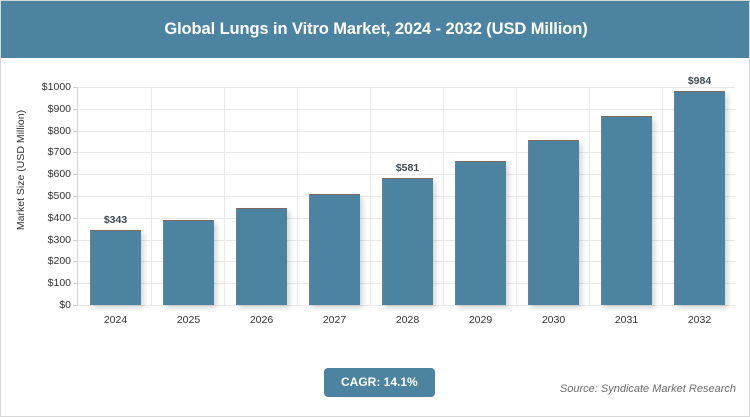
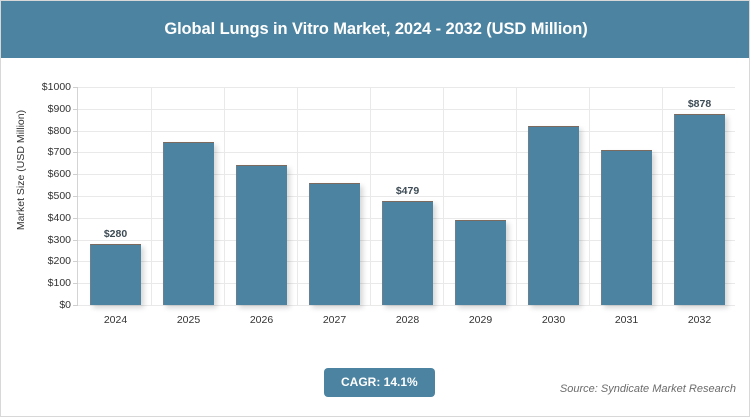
2024: $343 -> $280
2025: $390 -> $750
2026: $450 -> $640
2027: $510 -> $560
2028: $581 -> $479
2029: $660 -> $390
2030: $760 -> $820
2031: $870 -> $710
2032: $984 -> $878
